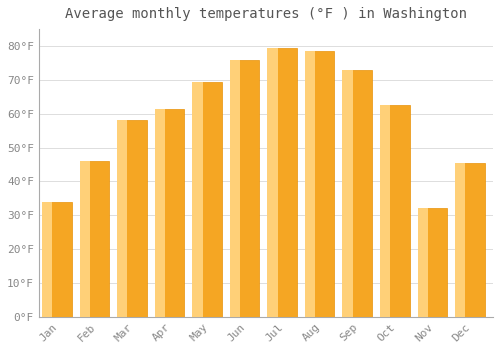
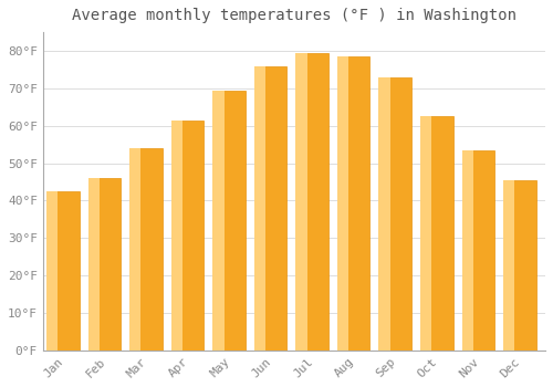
Jan: 34.0°F -> 42.5°F
Mar: 58.0°F -> 54.0°F
Nov: 32.0°F -> 53.5°F
